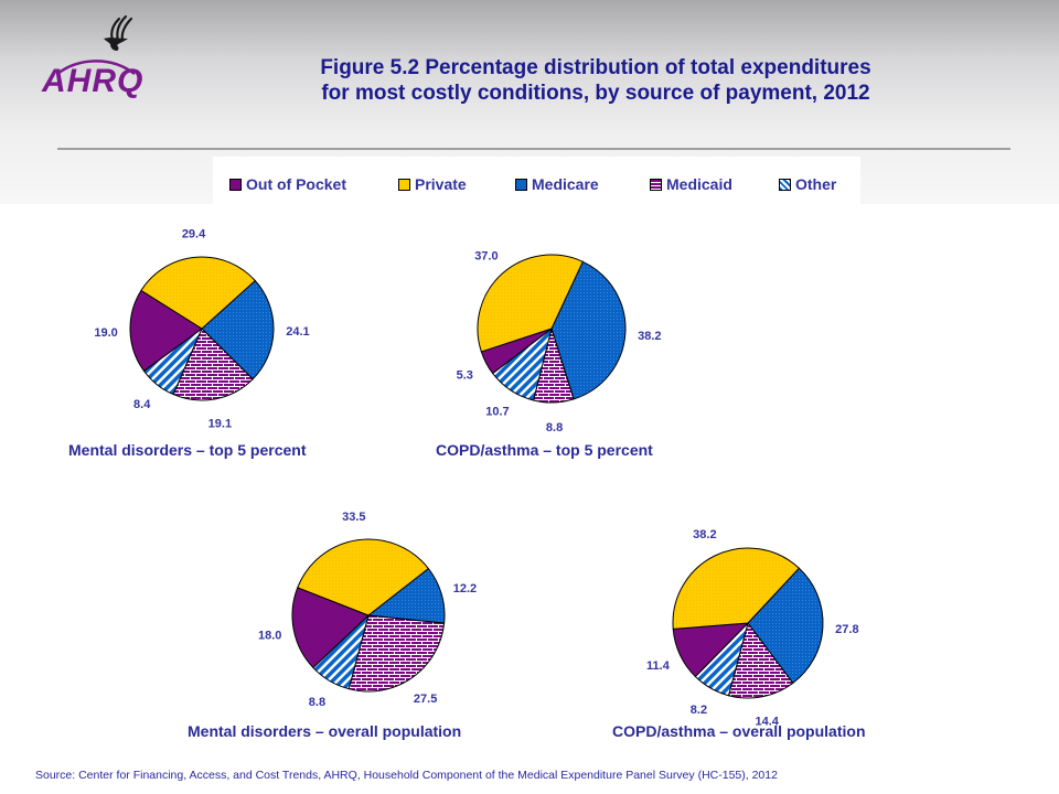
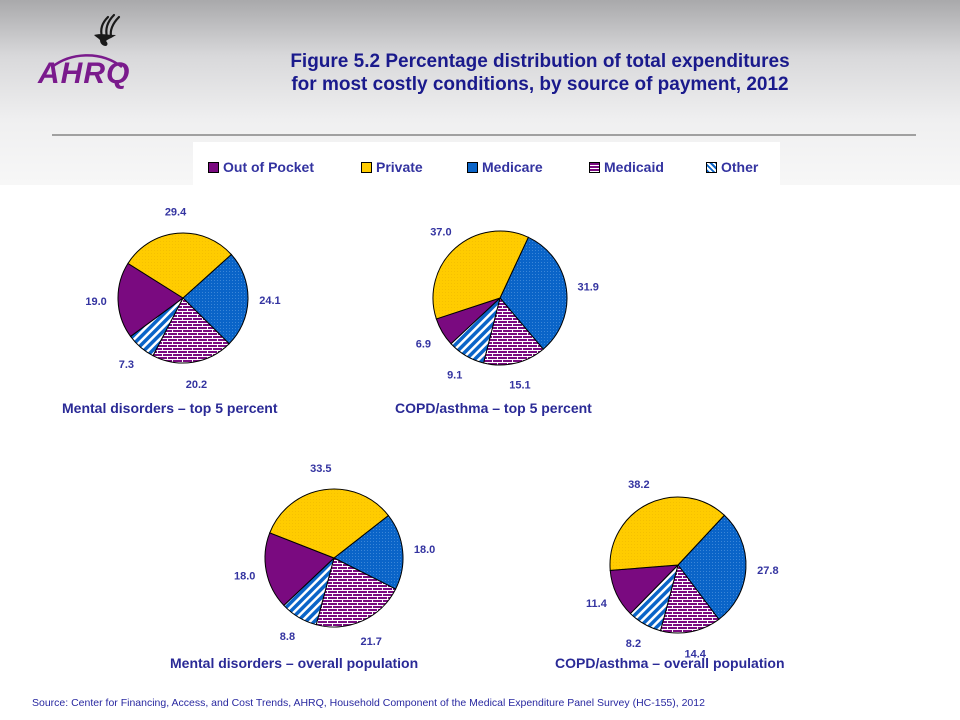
Mental disorders – top 5 percent/Medicaid: 19.1 -> 20.2
Mental disorders – top 5 percent/Other: 8.4 -> 7.3
COPD/asthma – top 5 percent/Medicare: 38.2 -> 31.9
COPD/asthma – top 5 percent/Medicaid: 8.8 -> 15.1
COPD/asthma – top 5 percent/Other: 10.7 -> 9.1
COPD/asthma – top 5 percent/Out of Pocket: 5.3 -> 6.9
Mental disorders – overall population/Medicare: 12.2 -> 18.0
Mental disorders – overall population/Medicaid: 27.5 -> 21.7
